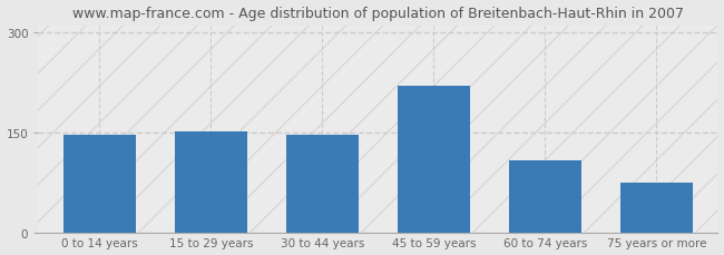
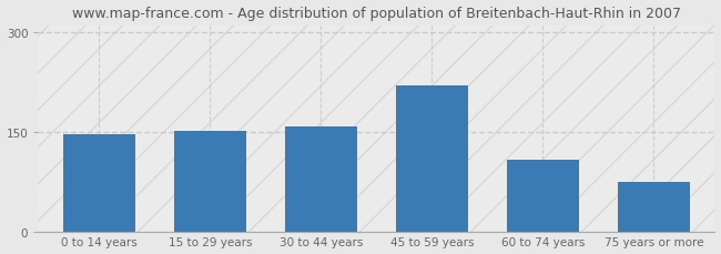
30 to 44 years: 146 -> 158
